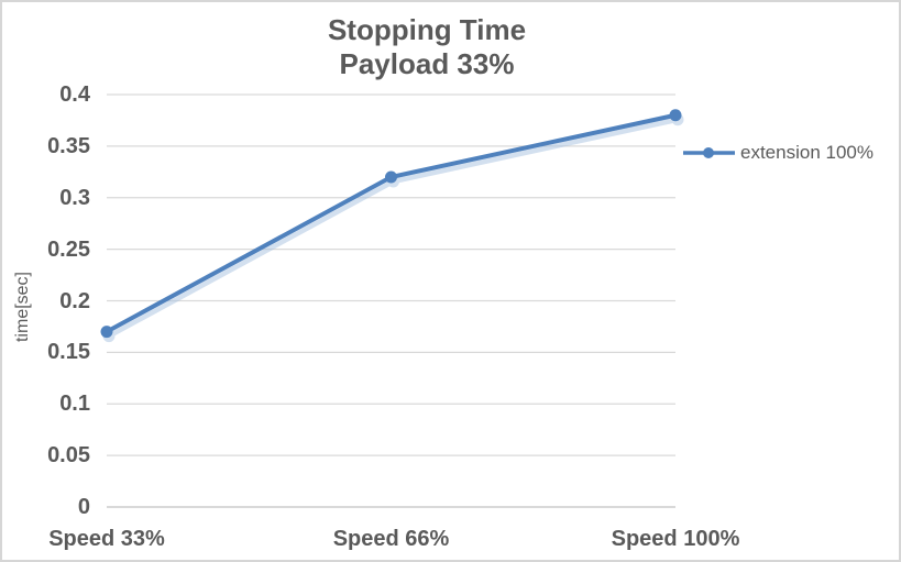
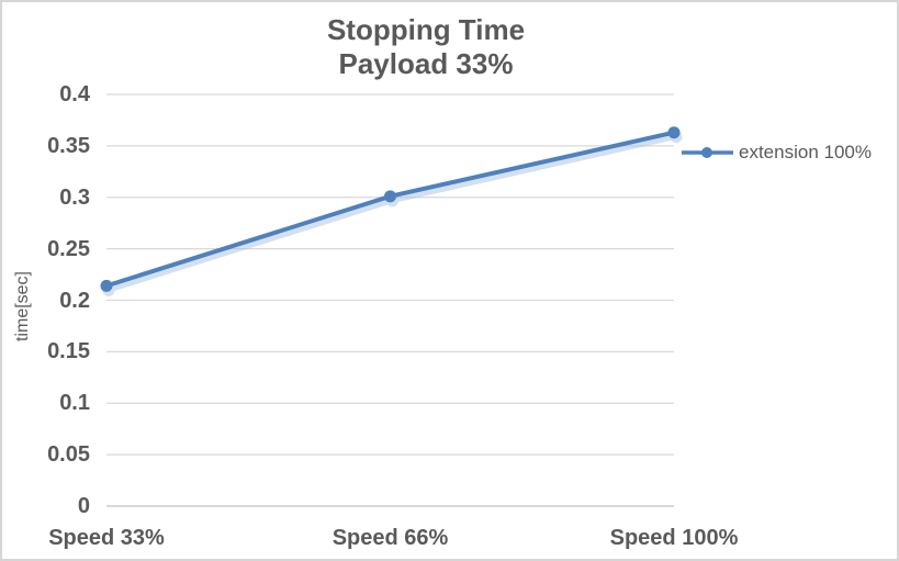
Speed 33%: 0.17 -> 0.21
Speed 66%: 0.32 -> 0.30
Speed 100%: 0.38 -> 0.36
